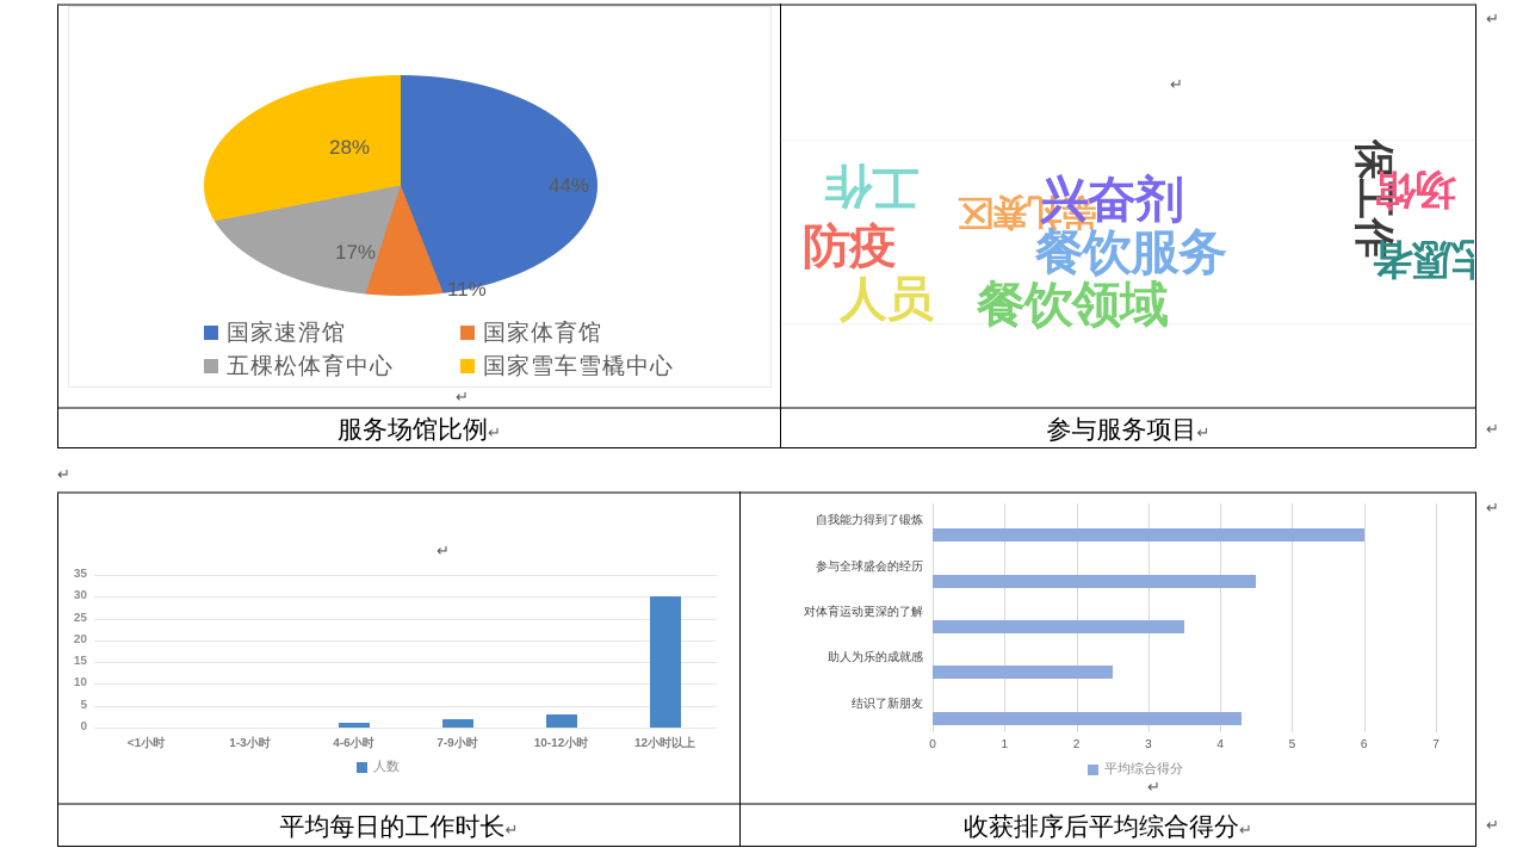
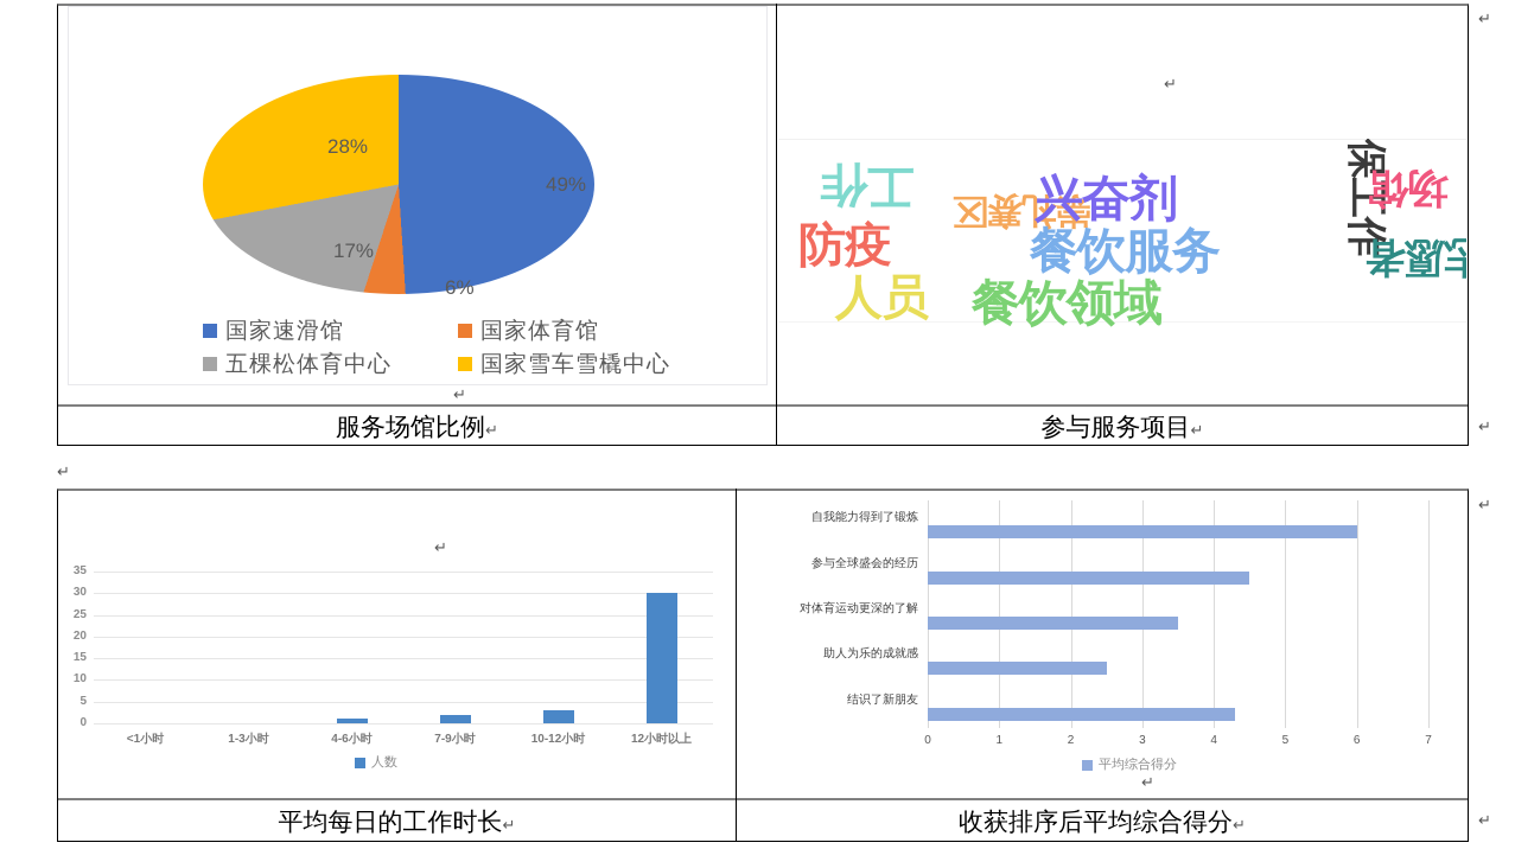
服务场馆比例/国家速滑馆: 44% -> 49%
服务场馆比例/国家体育馆: 11% -> 6%
